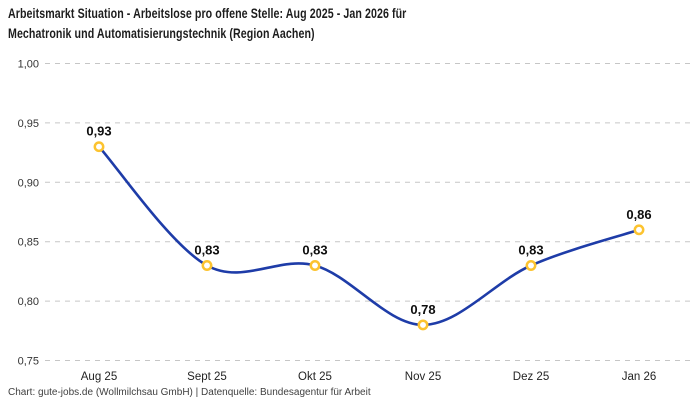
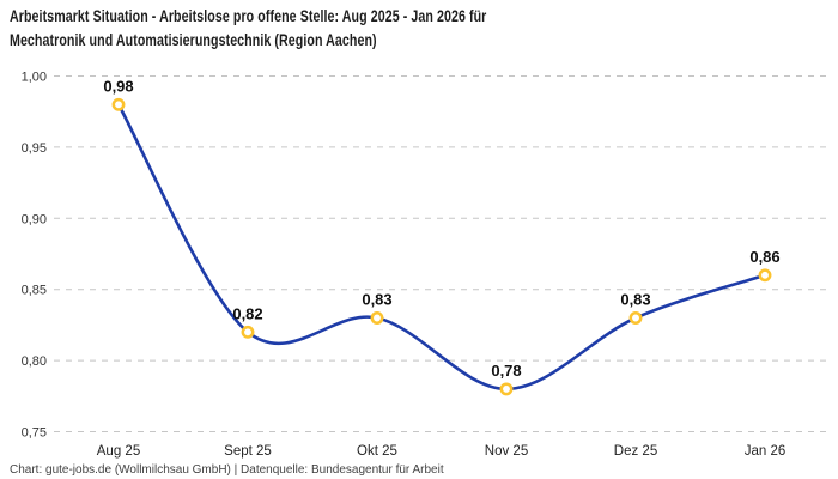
Aug 25: 0,93 -> 0,98
Sept 25: 0,83 -> 0,82
